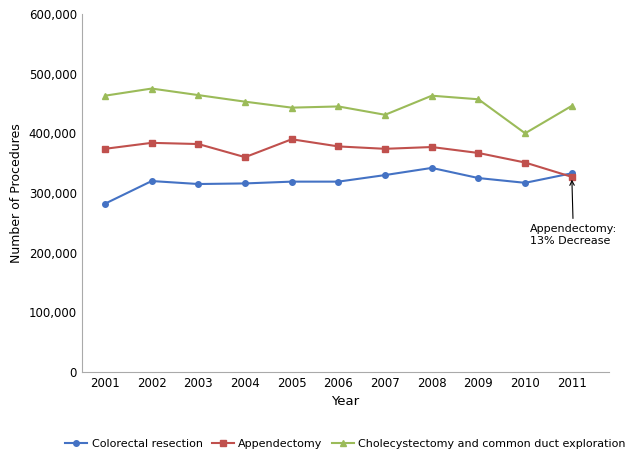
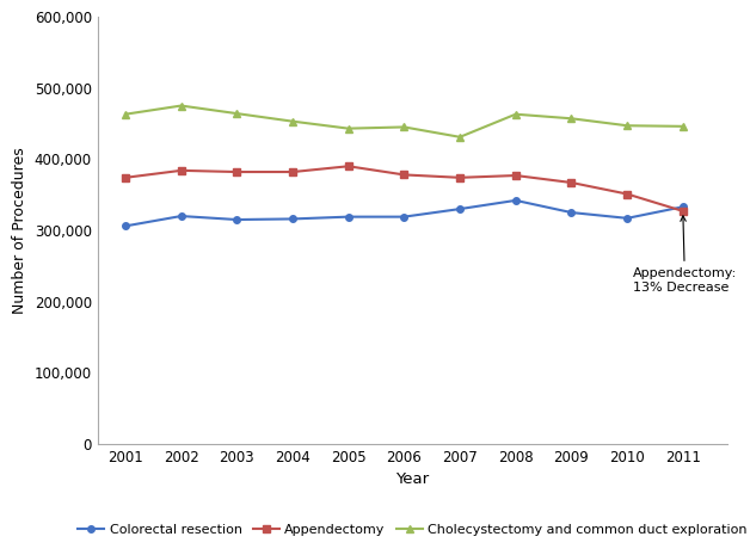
Colorectal resection/2001: 282,000 -> 306,000
Appendectomy/2004: 360,000 -> 382,000
Cholecystectomy and common duct exploration/2010: 400,000 -> 447,000
